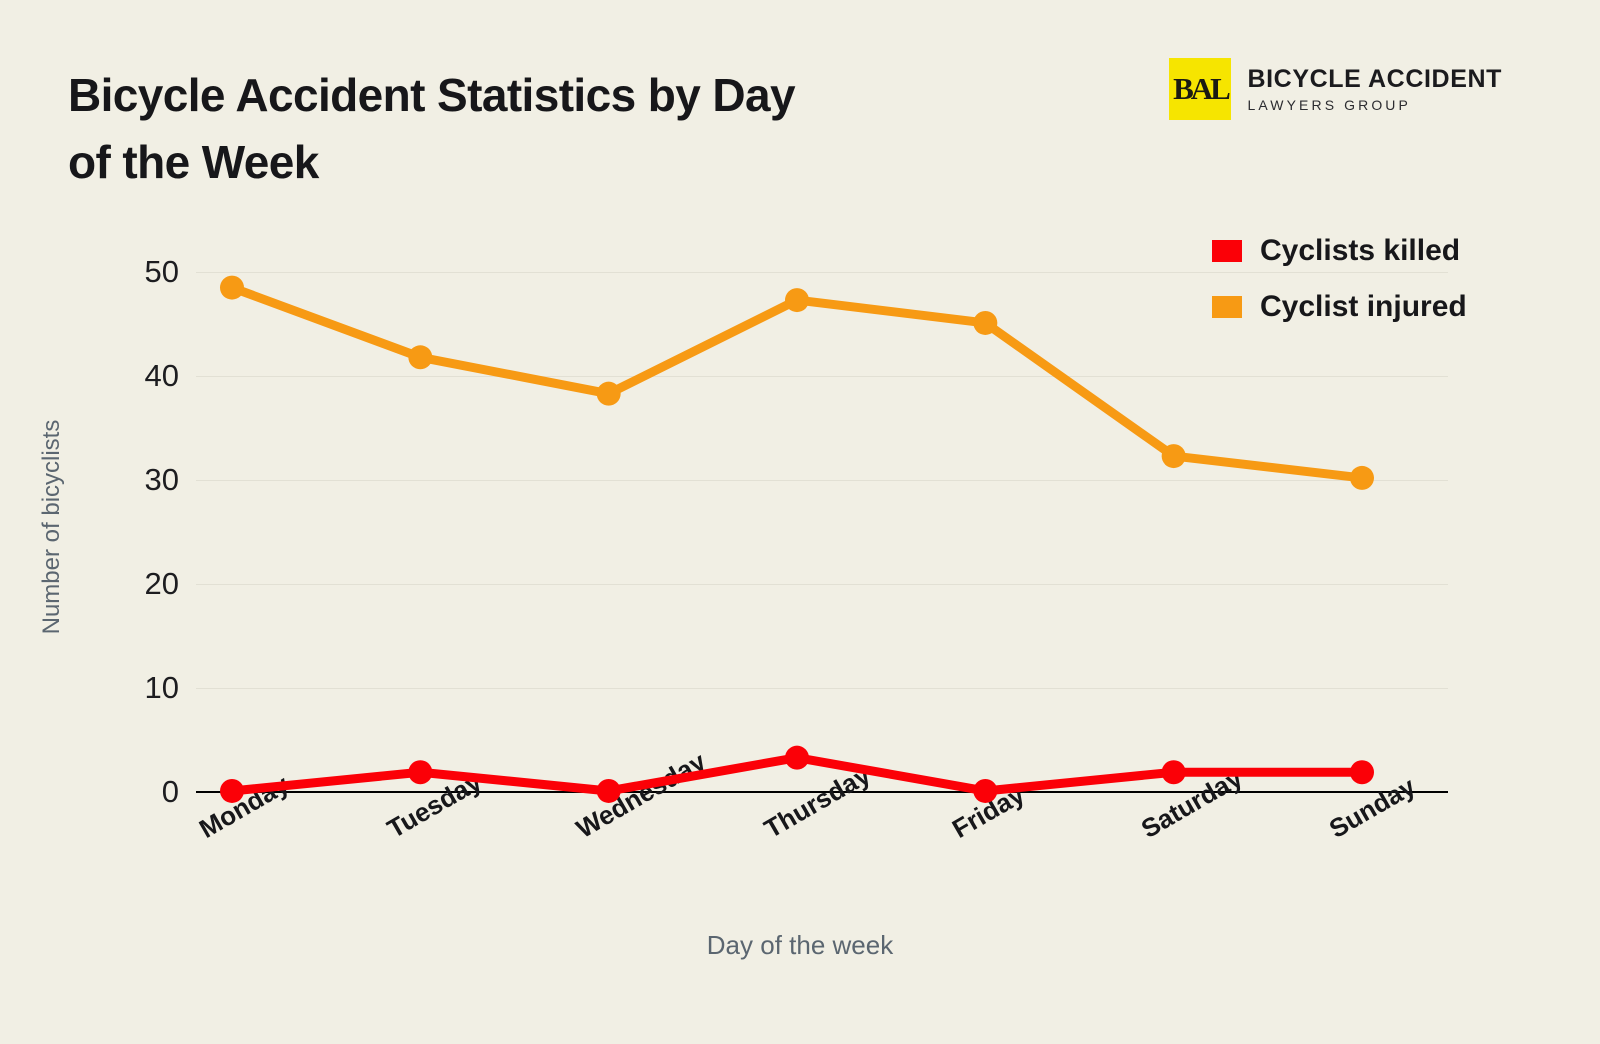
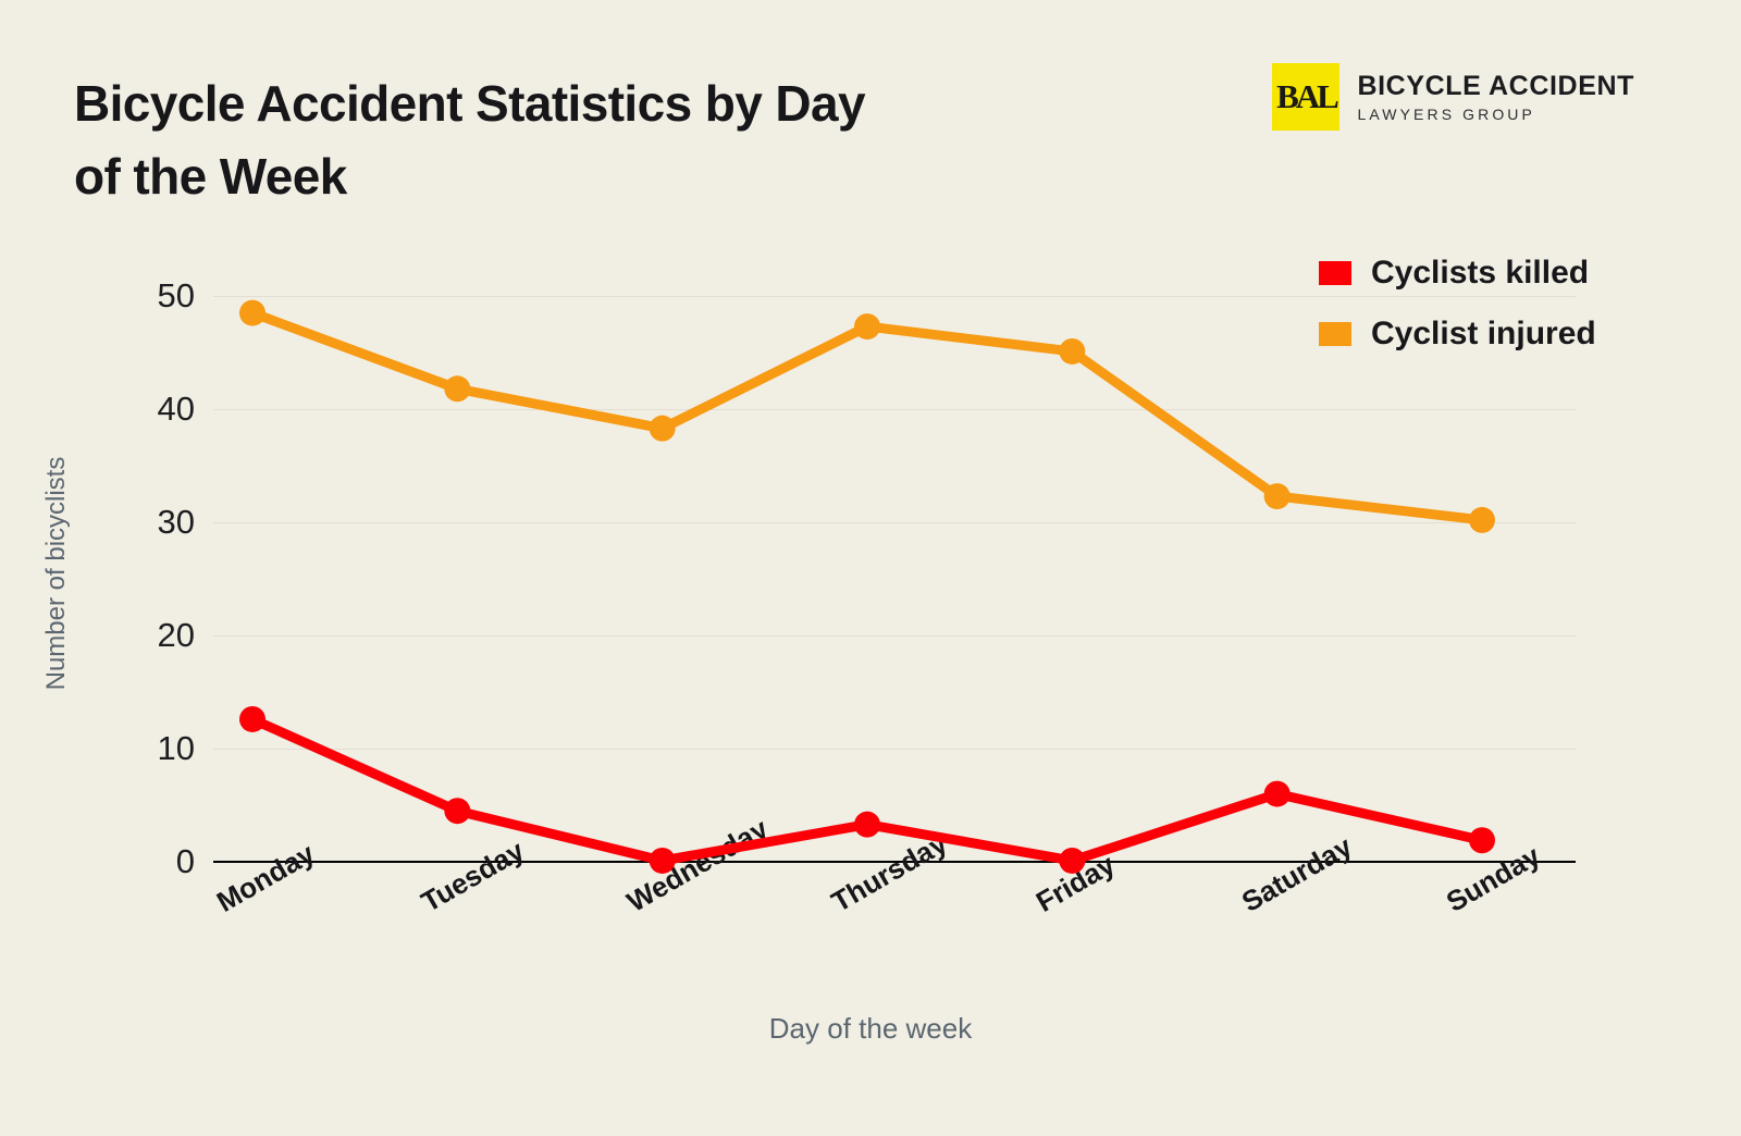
Cyclists killed/Monday: 0.1 -> 12.6
Cyclists killed/Tuesday: 1.9 -> 4.5
Cyclists killed/Saturday: 1.9 -> 6.0
